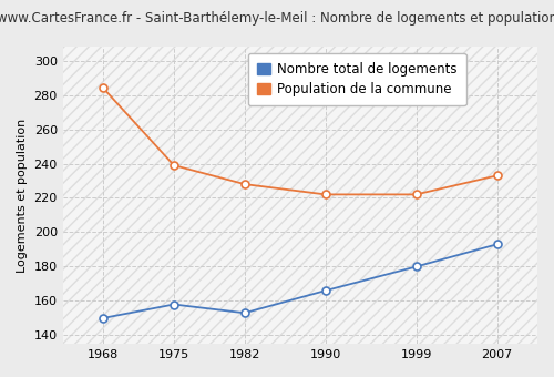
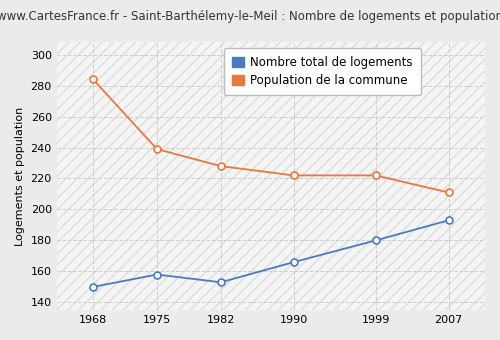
Population de la commune/2007: 233 -> 211
